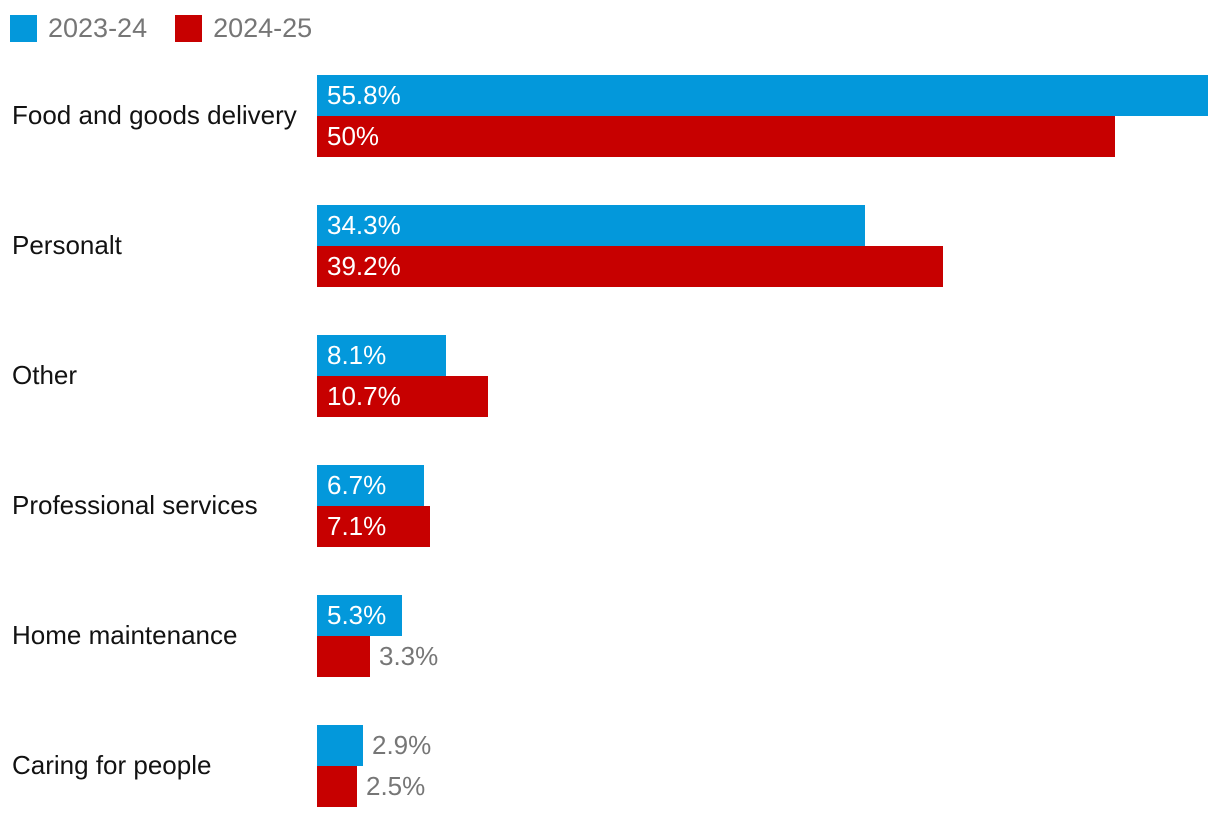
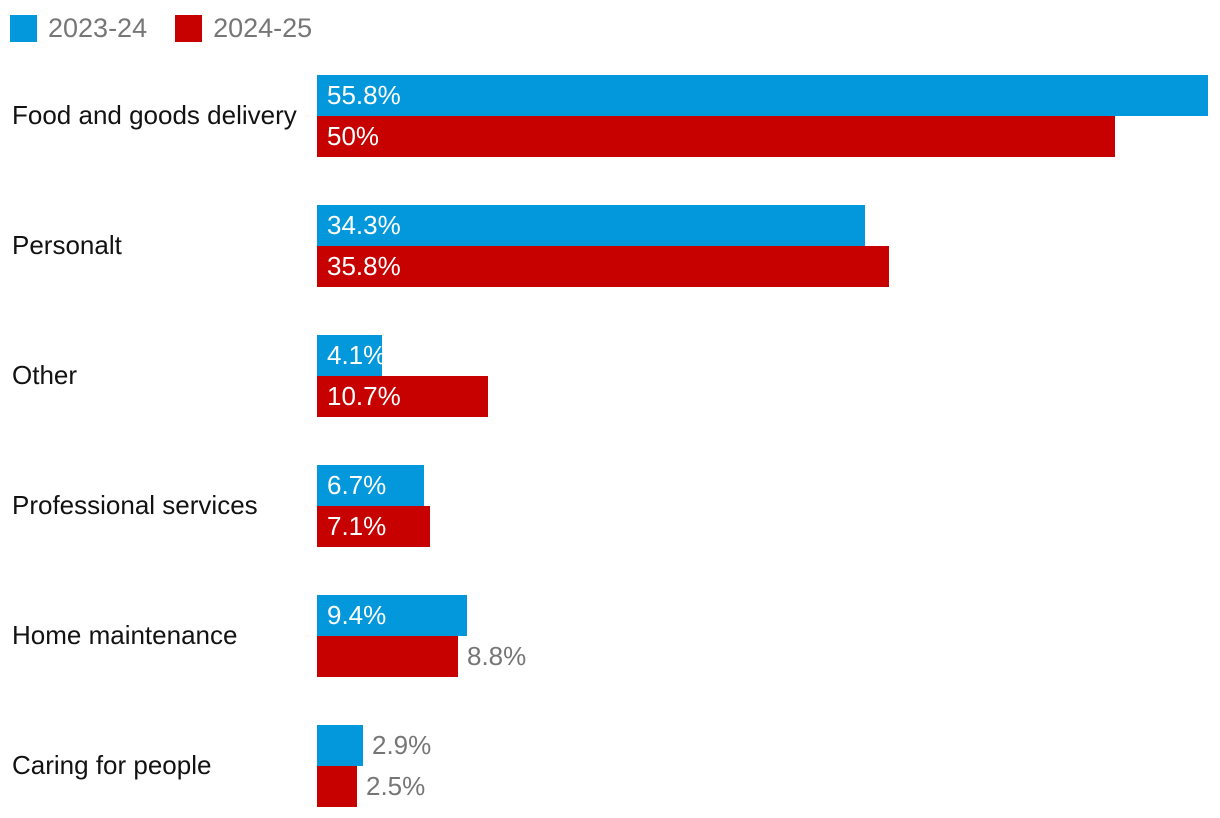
2024-25/Personalt: 39.2% -> 35.8%
2023-24/Other: 8.1% -> 4.1%
2023-24/Home maintenance: 5.3% -> 9.4%
2024-25/Home maintenance: 3.3% -> 8.8%
